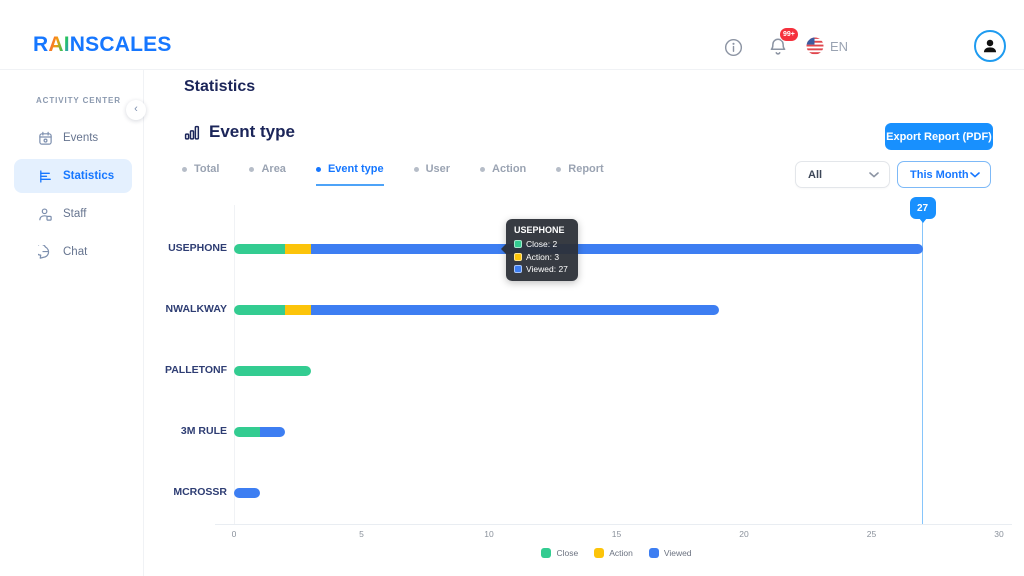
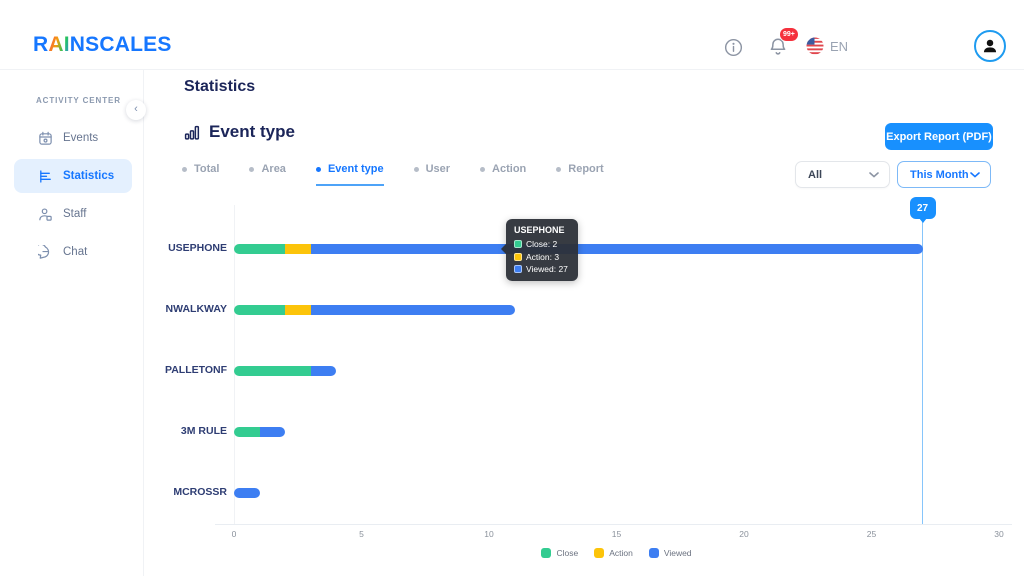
Viewed/NWALKWAY: 19 -> 11
Viewed/PALLETONF: 3 -> 4
